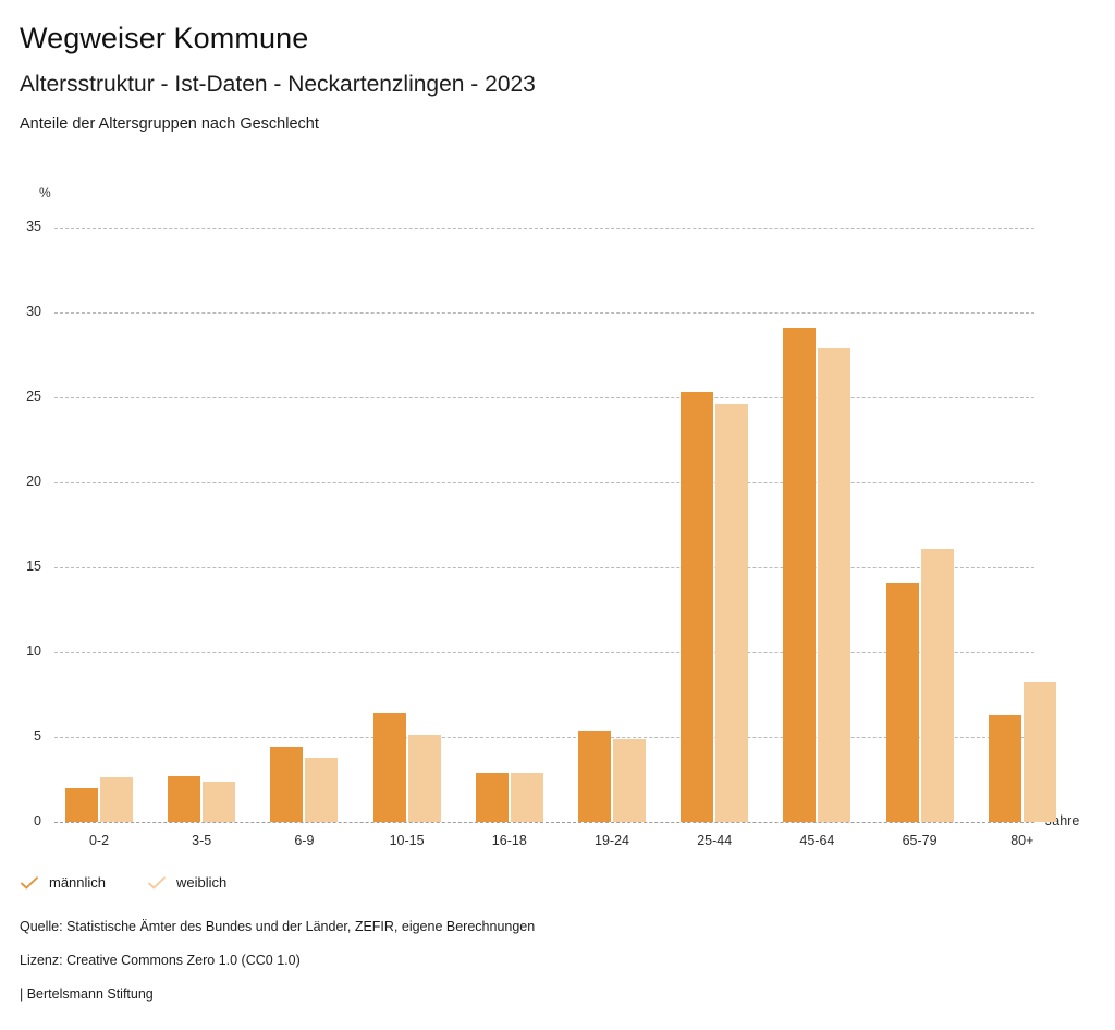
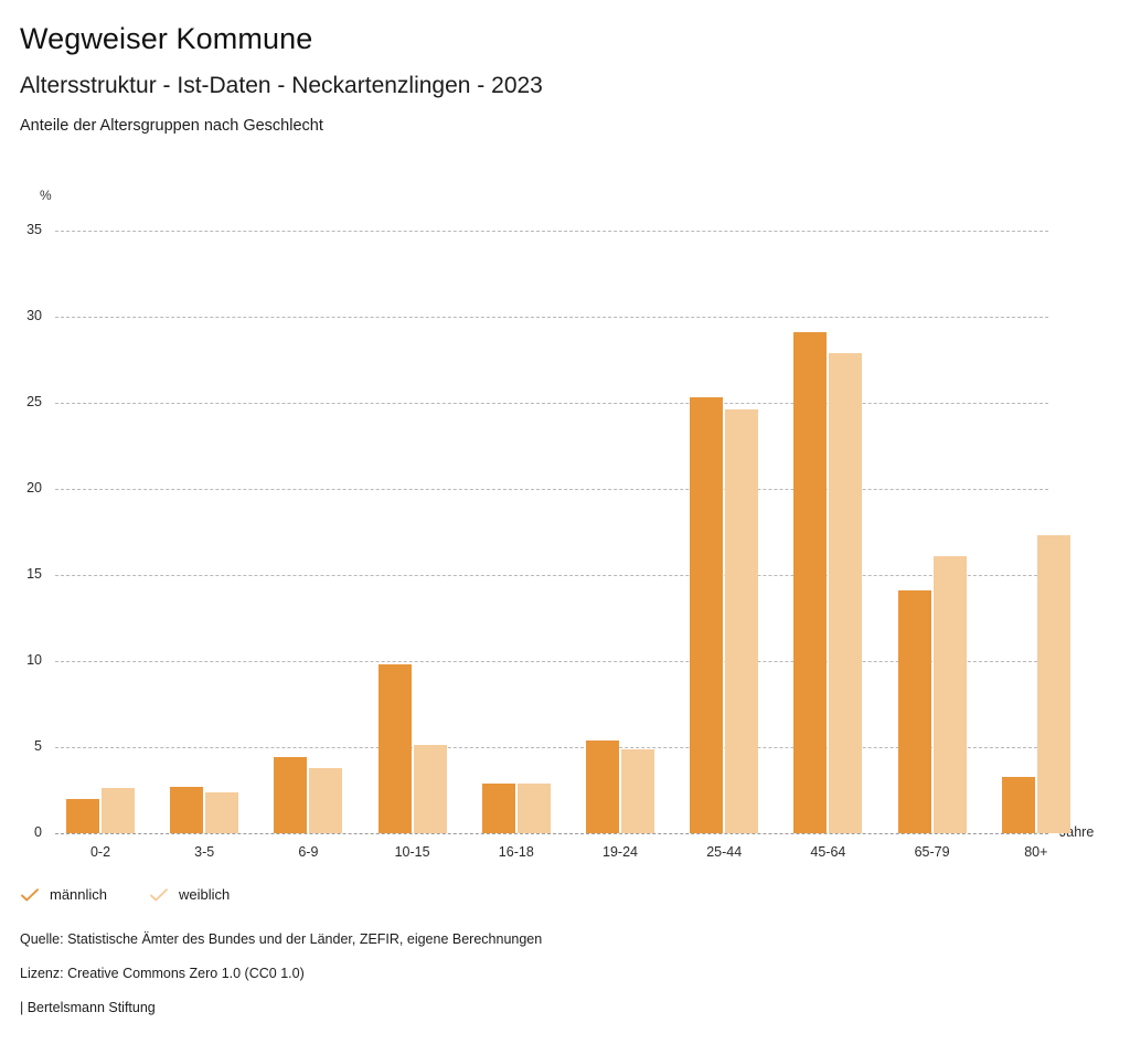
männlich/10-15: 6.4 -> 9.8
männlich/80+: 6.3 -> 3.3
weiblich/80+: 8.3 -> 17.3
